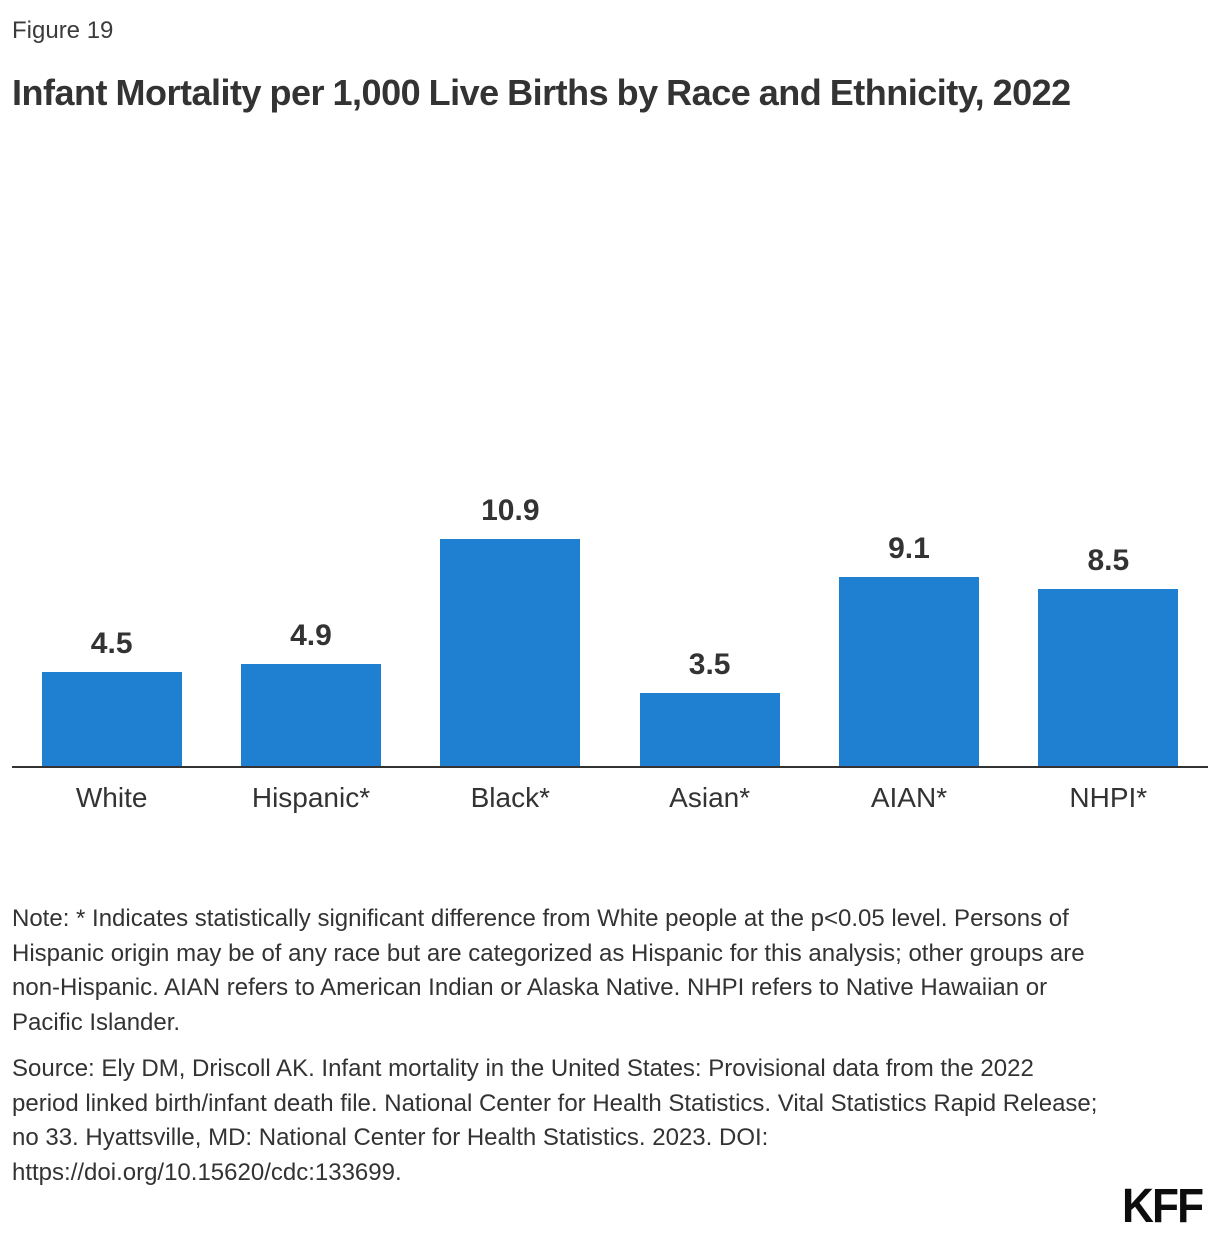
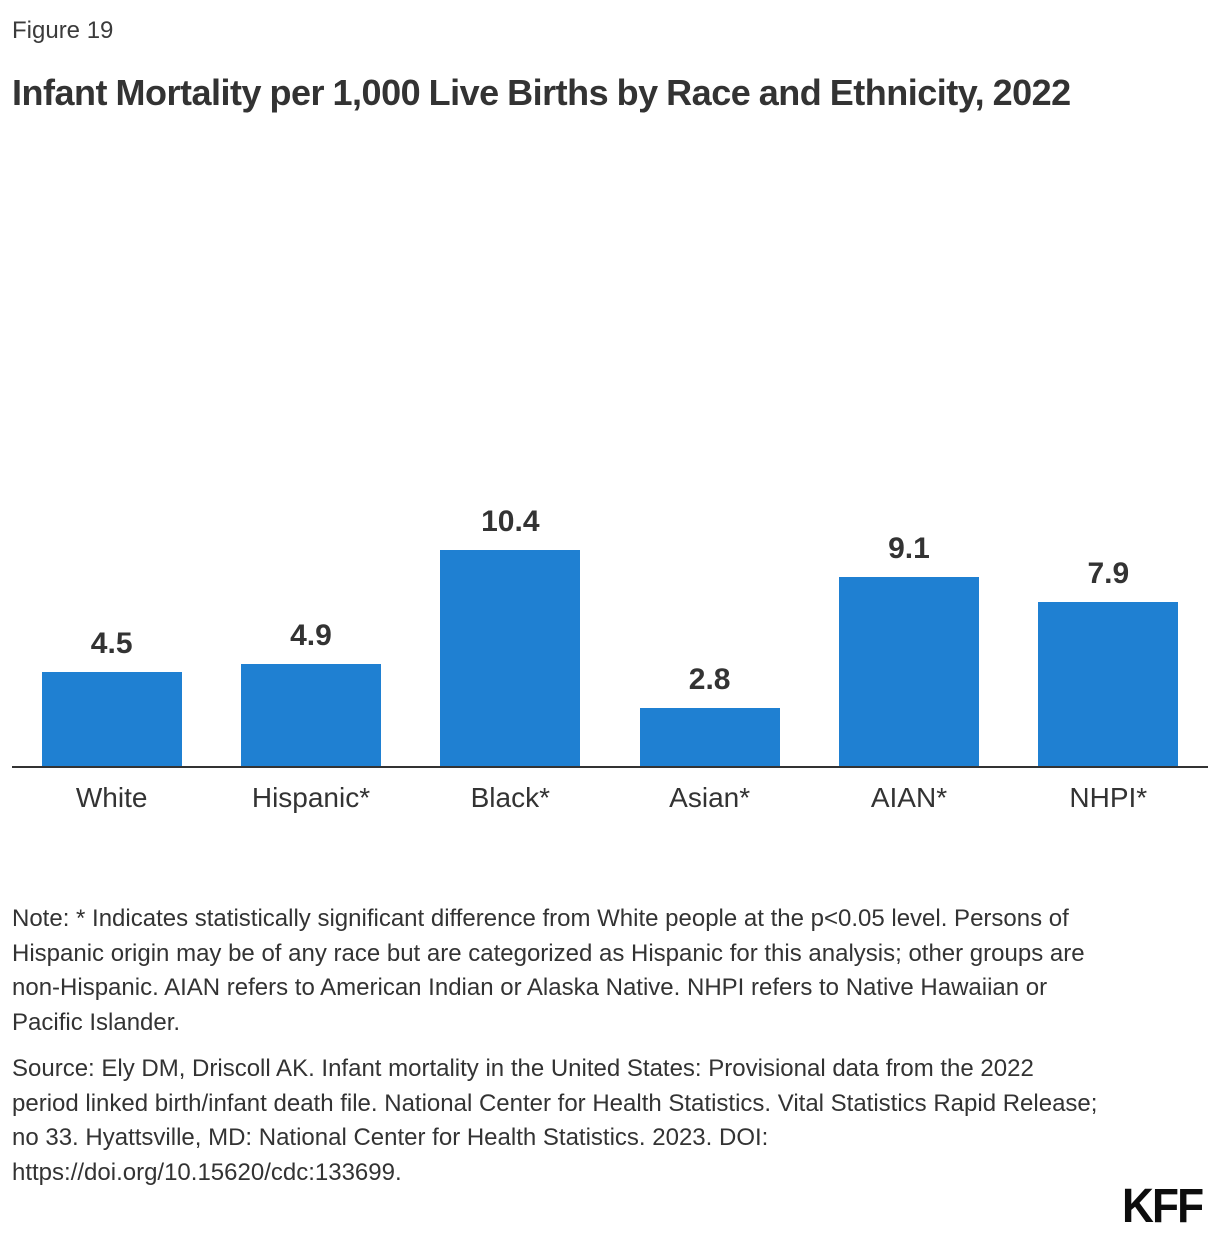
Black*: 10.9 -> 10.4
Asian*: 3.5 -> 2.8
NHPI*: 8.5 -> 7.9
